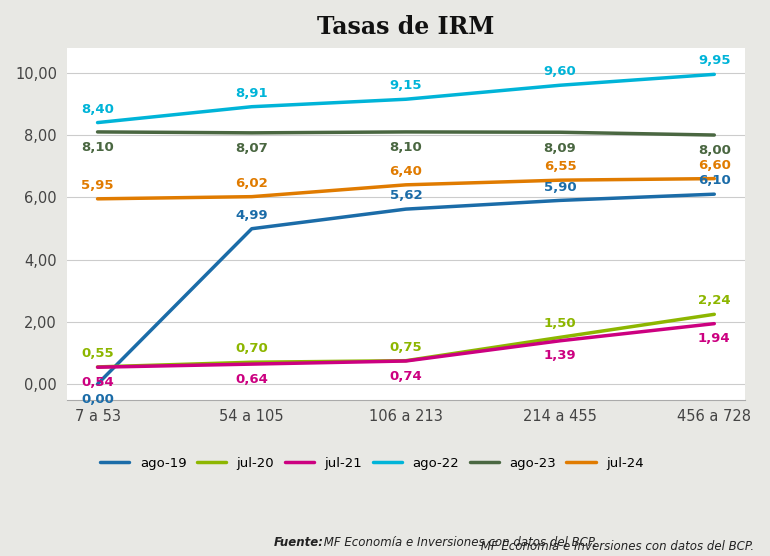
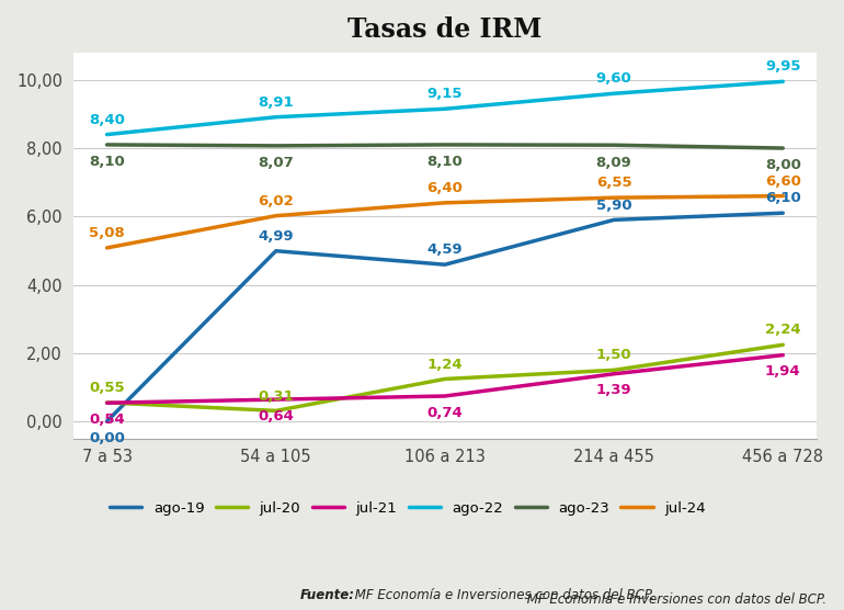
jul-24/7 a 53: 5,95 -> 5,08
jul-20/54 a 105: 0,70 -> 0,31
ago-19/106 a 213: 5,62 -> 4,59
jul-20/106 a 213: 0,75 -> 1,24
